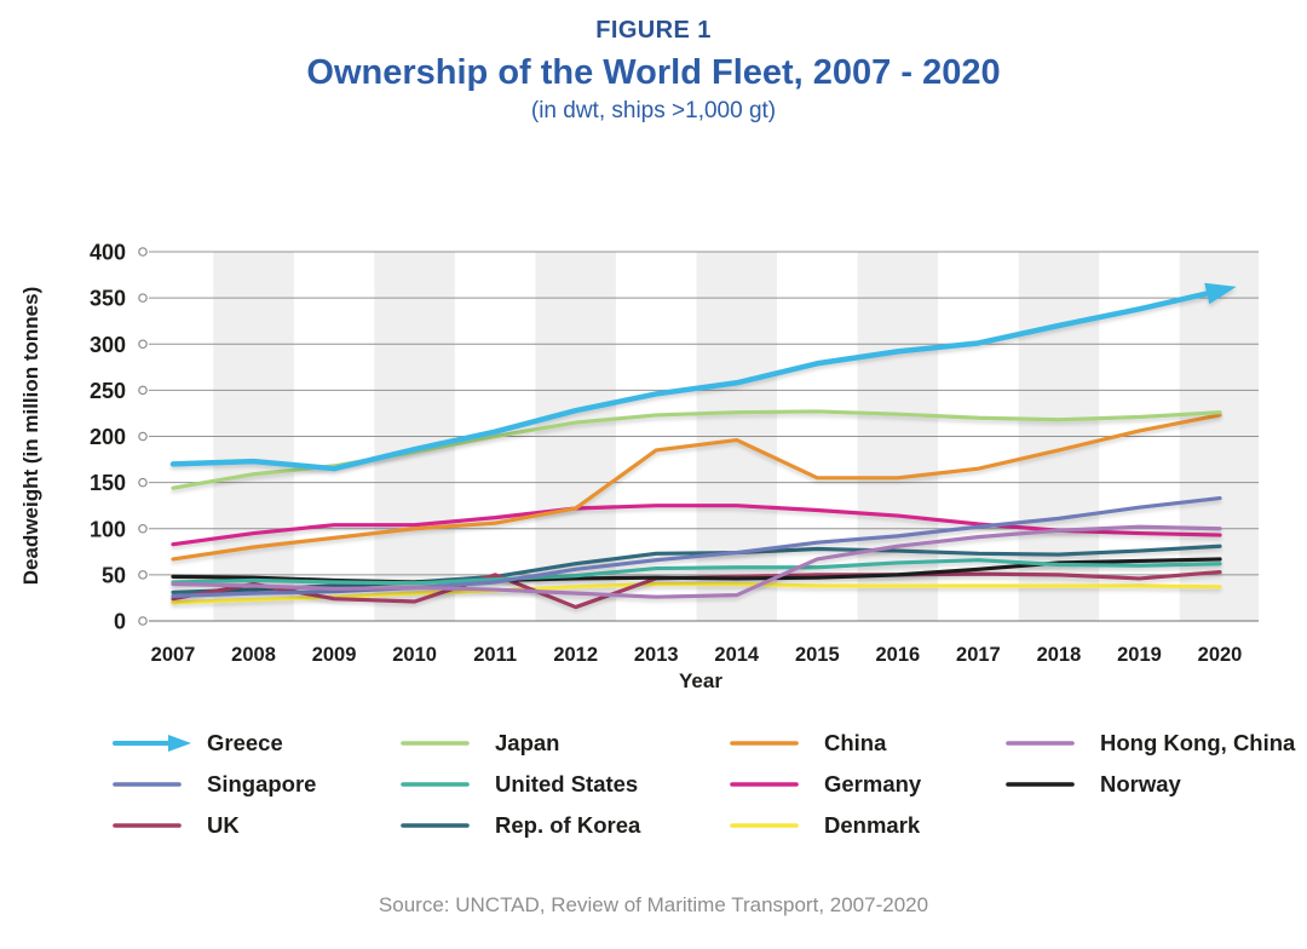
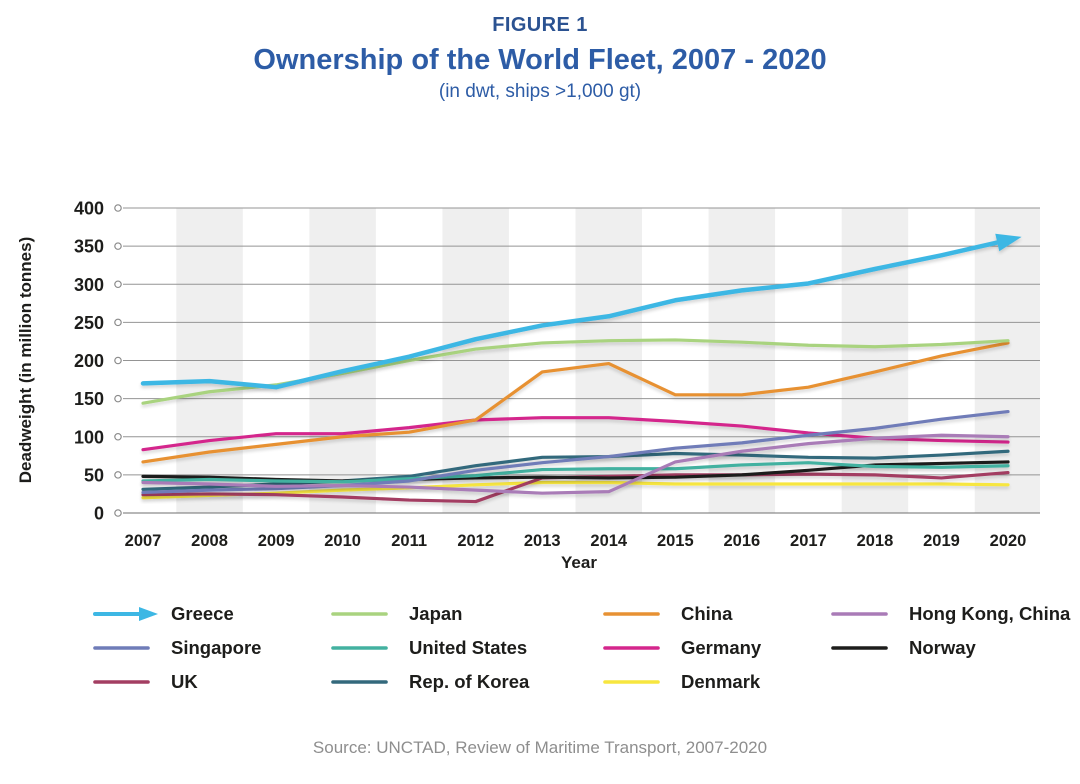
UK/2008: 40 -> 20
UK/2011: 50 -> 20
